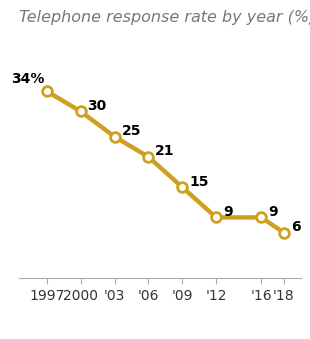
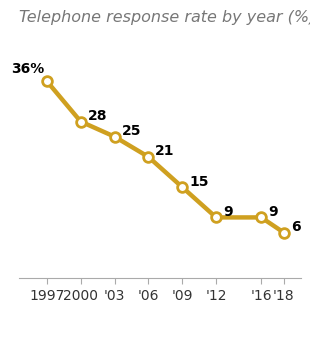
1997: 34% -> 36%
2000: 30 -> 28
